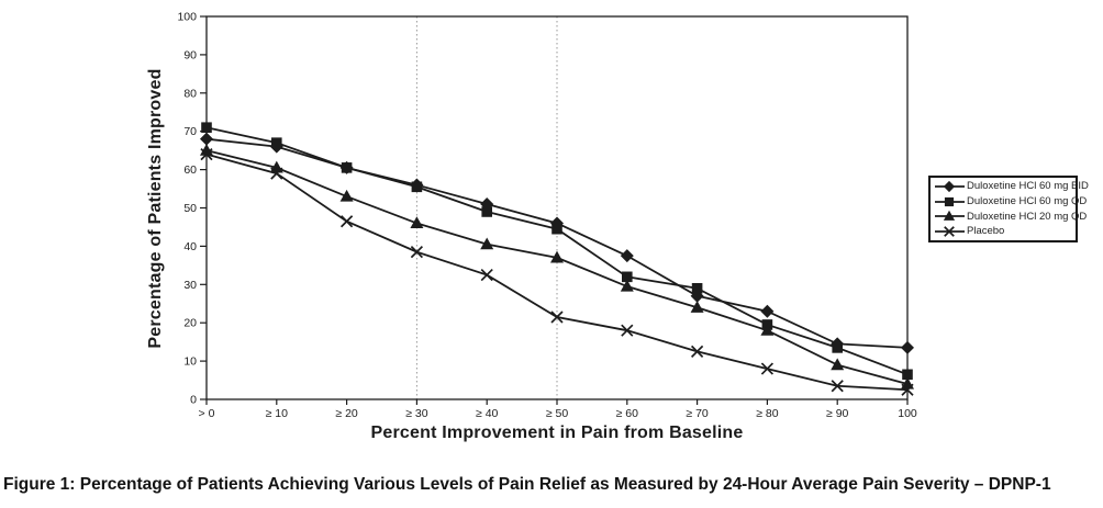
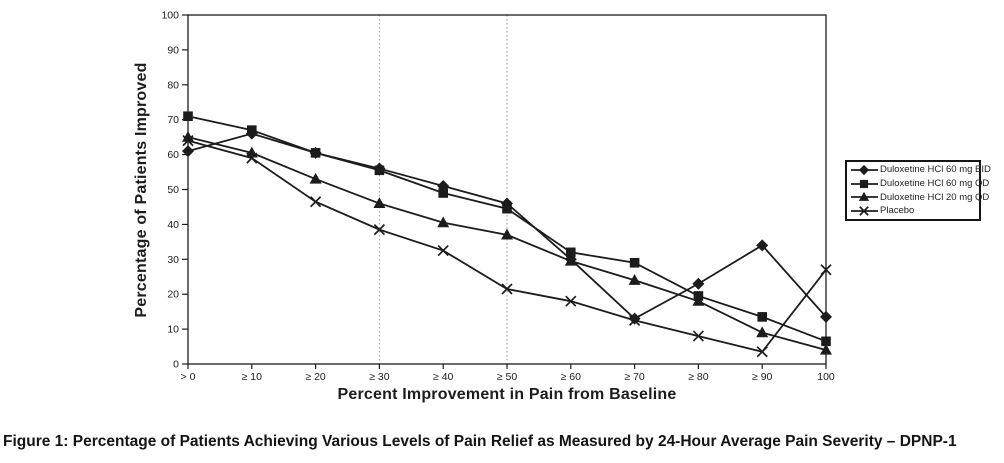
Duloxetine HCl 60 mg BID/> 0: 68 -> 61
Duloxetine HCl 60 mg BID/≥ 60: 38 -> 30
Duloxetine HCl 60 mg BID/≥ 70: 27 -> 13
Duloxetine HCl 60 mg BID/≥ 90: 14 -> 34
Placebo/100: 2 -> 27
